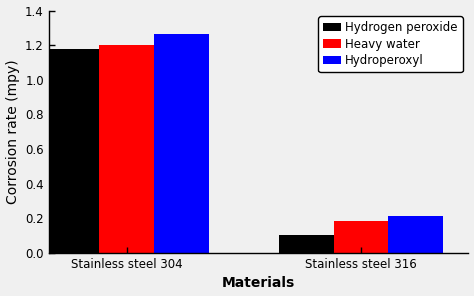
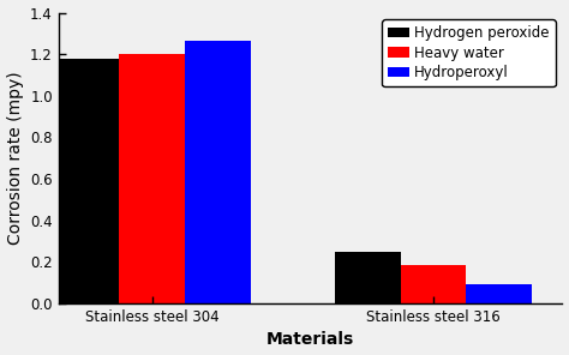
Hydrogen peroxide/Stainless steel 316: 0.10 -> 0.25
Hydroperoxyl/Stainless steel 316: 0.21 -> 0.09
